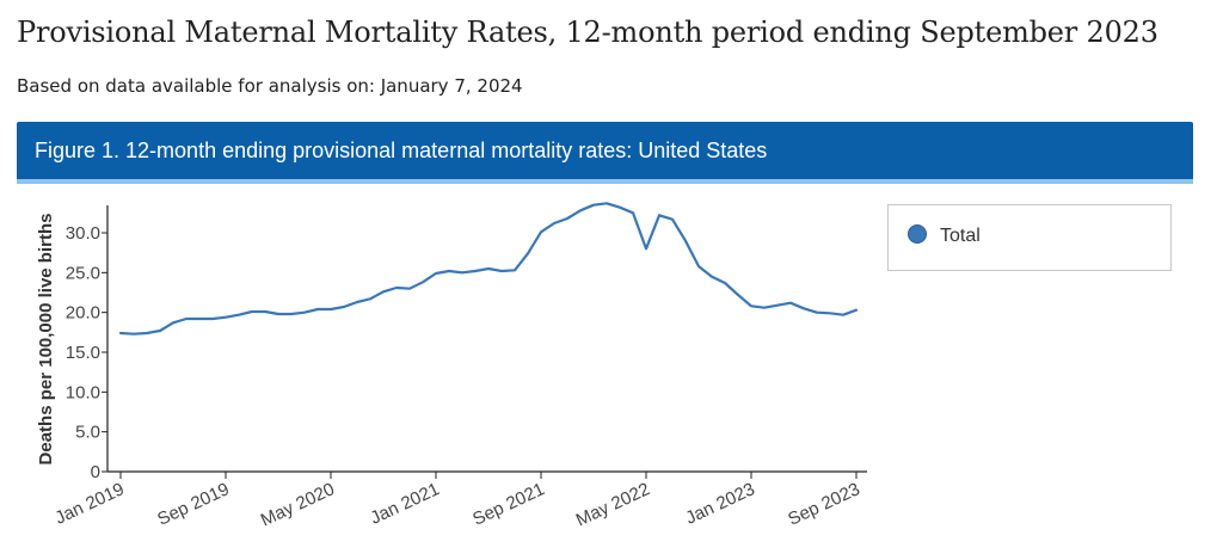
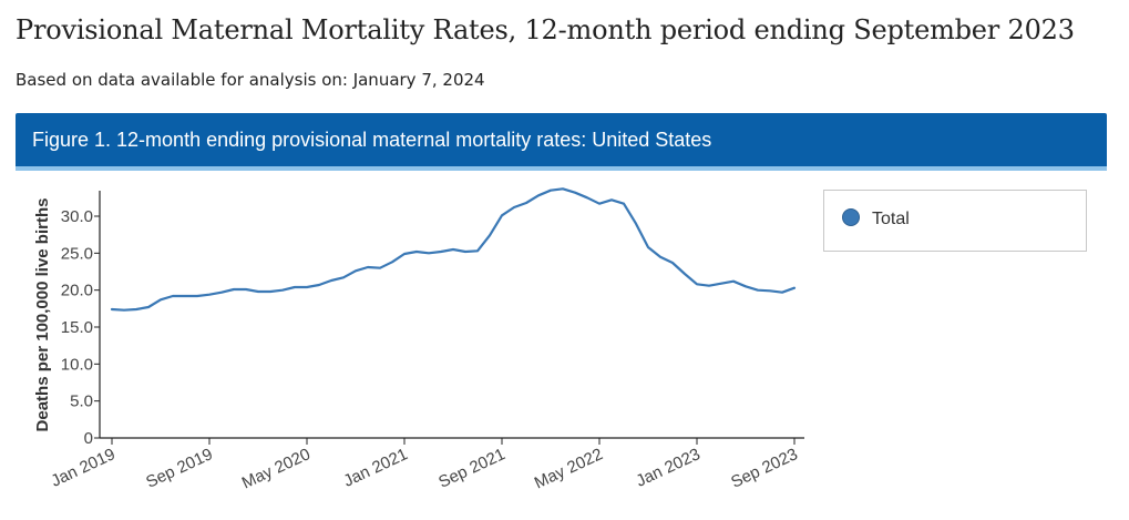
May 2022: 28 -> 32
